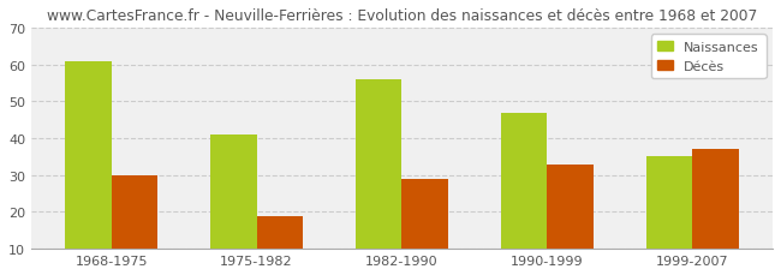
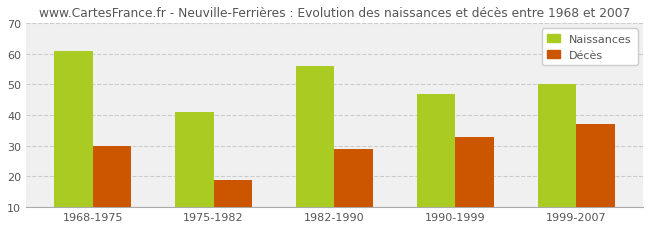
Naissances/1999-2007: 35 -> 50
